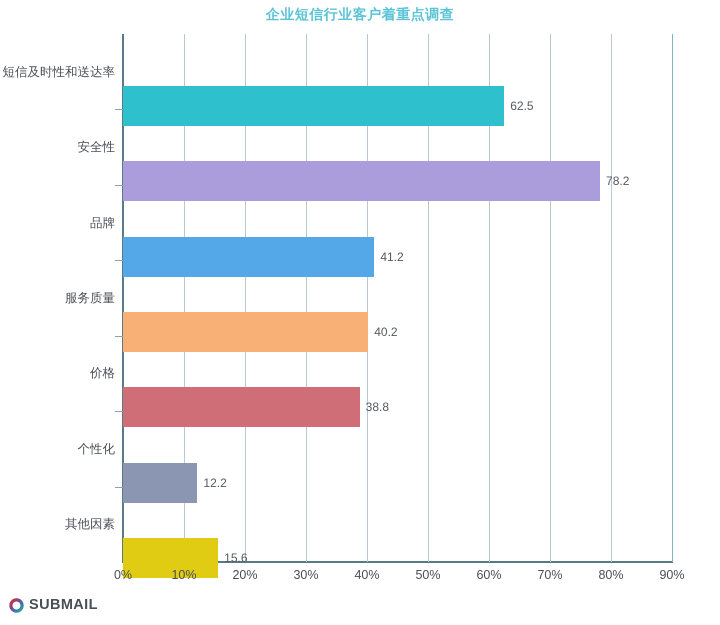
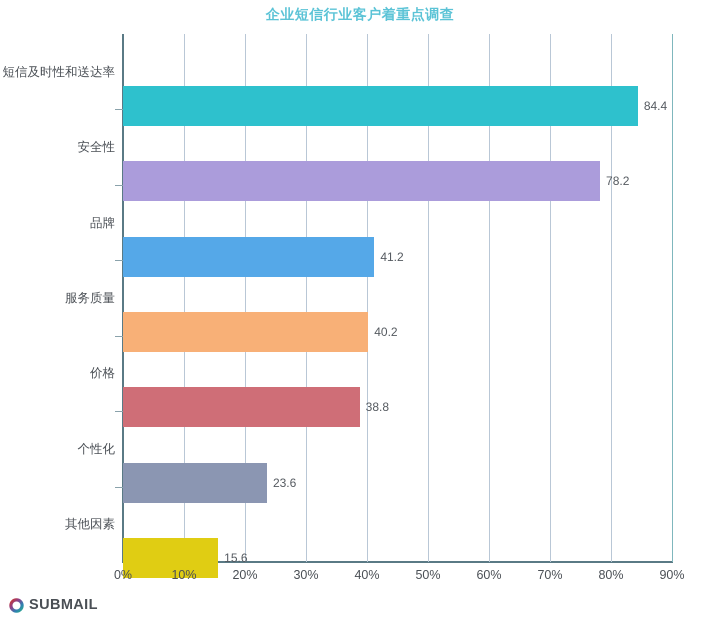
短信及时性和送达率: 62.5 -> 84.4
个性化: 12.2 -> 23.6
